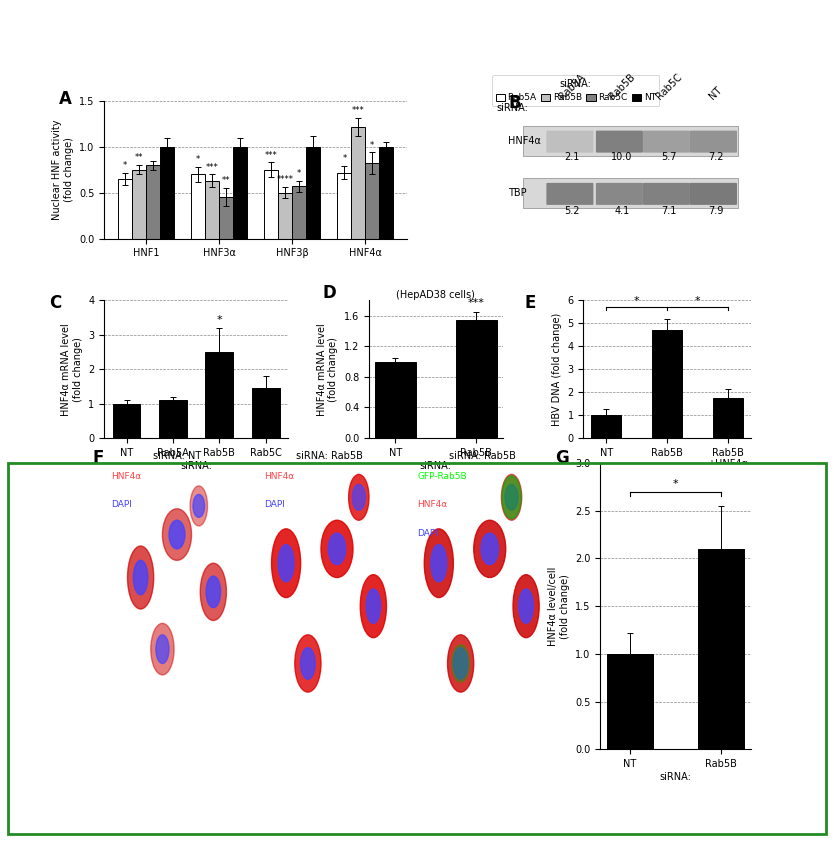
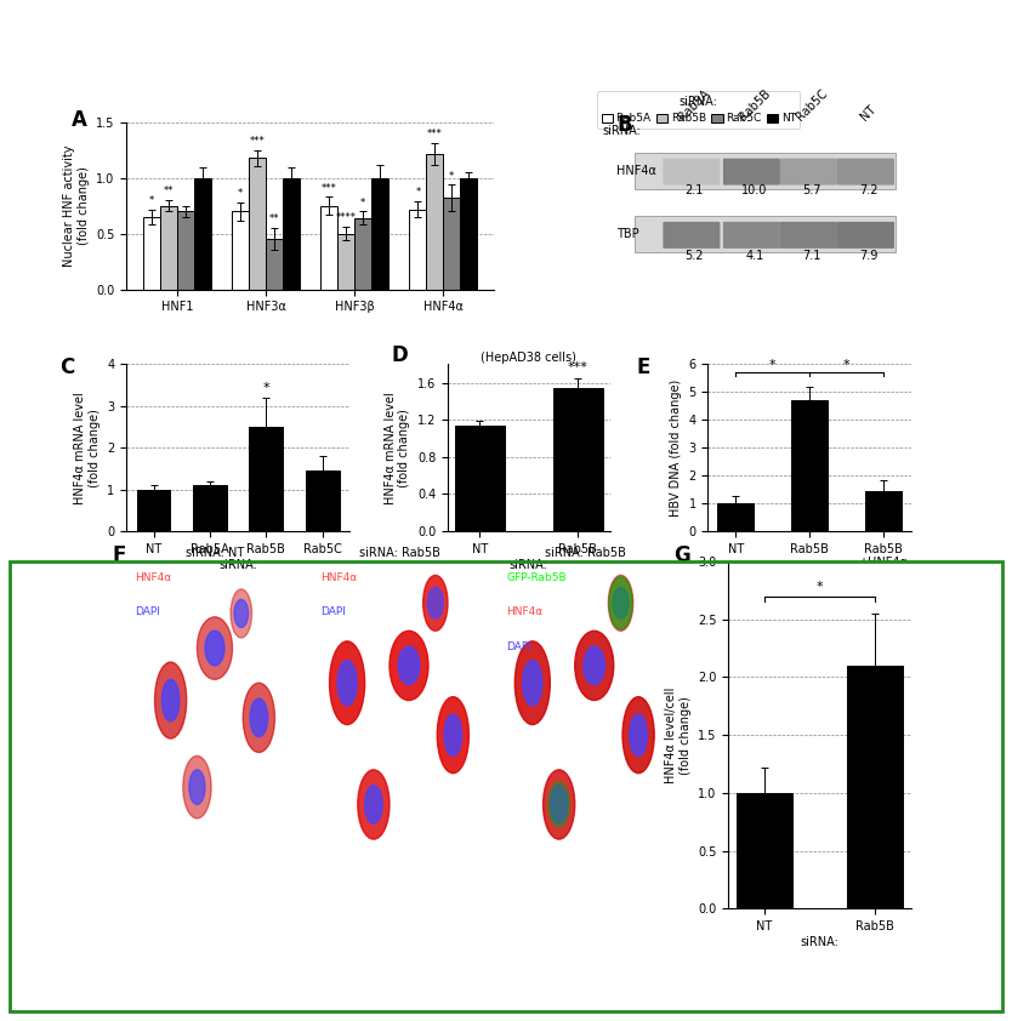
Rab5C/HNF1: 0.80 -> 0.70
Rab5B/HNF3α: 0.63 -> 1.18
Rab5C/HNF3β: 0.57 -> 0.64
(HepAD38 cells)/NT: 1.00 -> 1.14
Rab5B +HNF4α: 1.75 -> 1.45
